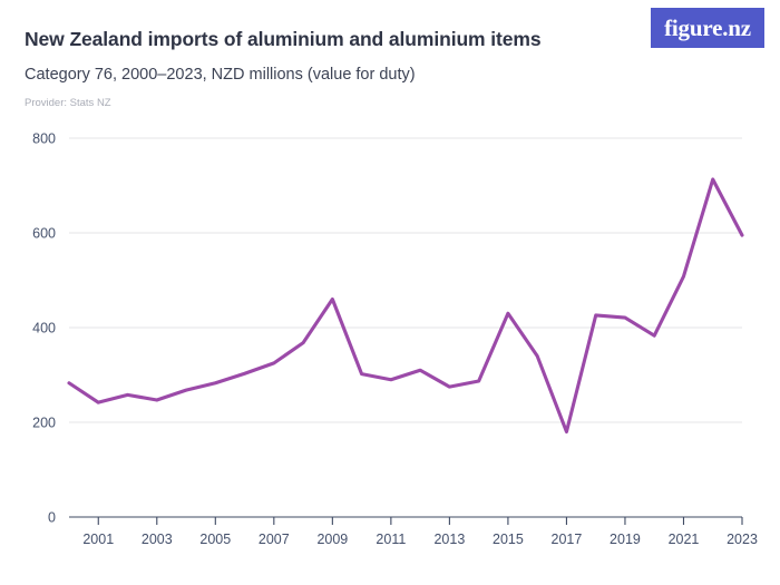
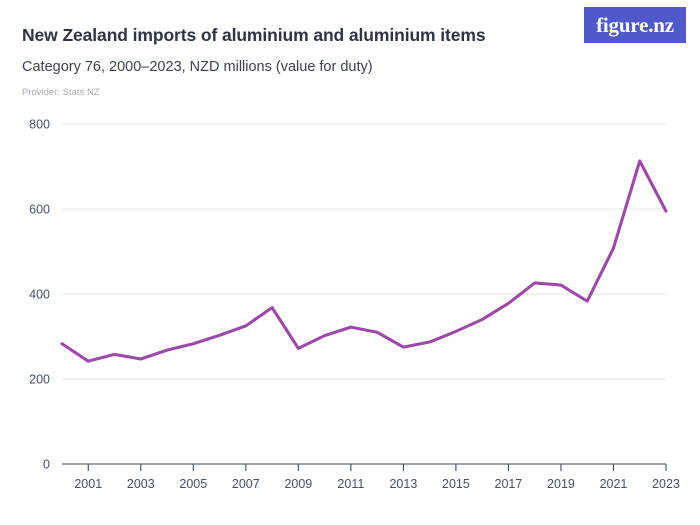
2009: 460 -> 270
2011: 290 -> 320
2015: 430 -> 310
2017: 180 -> 380
